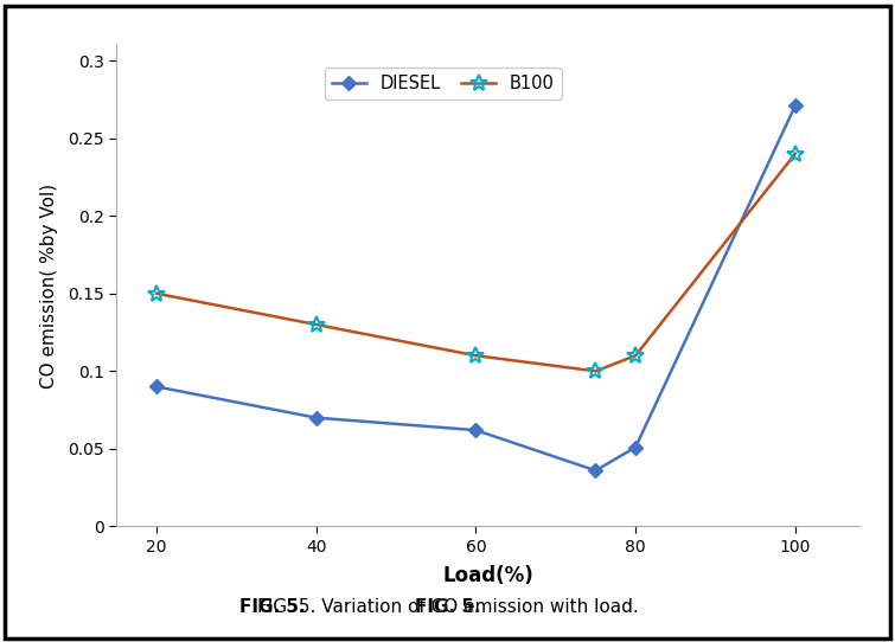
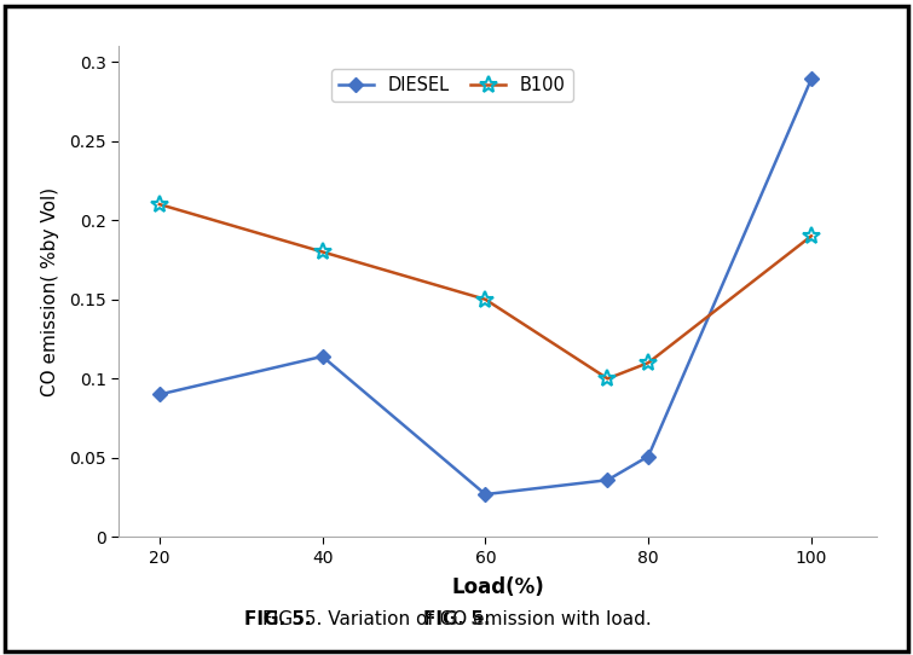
B100/20: 0.15 -> 0.21
DIESEL/40: 0.070 -> 0.114
B100/40: 0.13 -> 0.18
DIESEL/60: 0.062 -> 0.027
B100/60: 0.11 -> 0.15
DIESEL/100: 0.271 -> 0.289
B100/100: 0.24 -> 0.19
